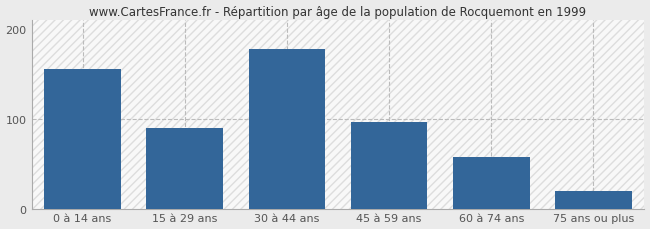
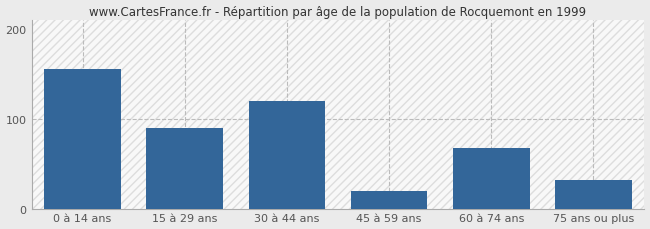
30 à 44 ans: 178 -> 120
45 à 59 ans: 97 -> 20
60 à 74 ans: 58 -> 68
75 ans ou plus: 20 -> 32
